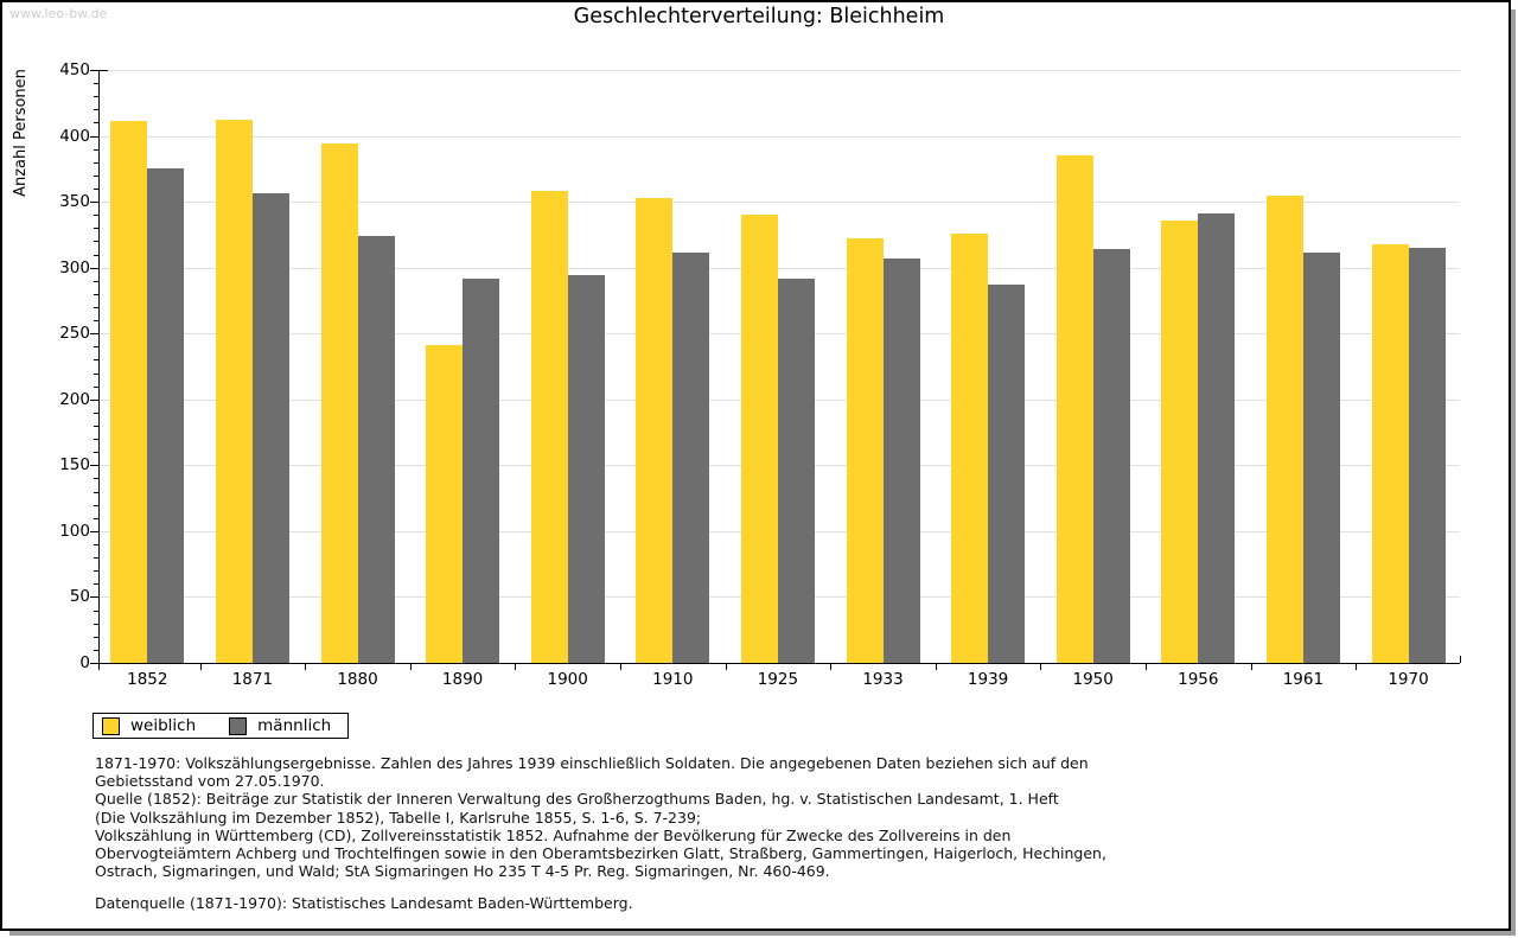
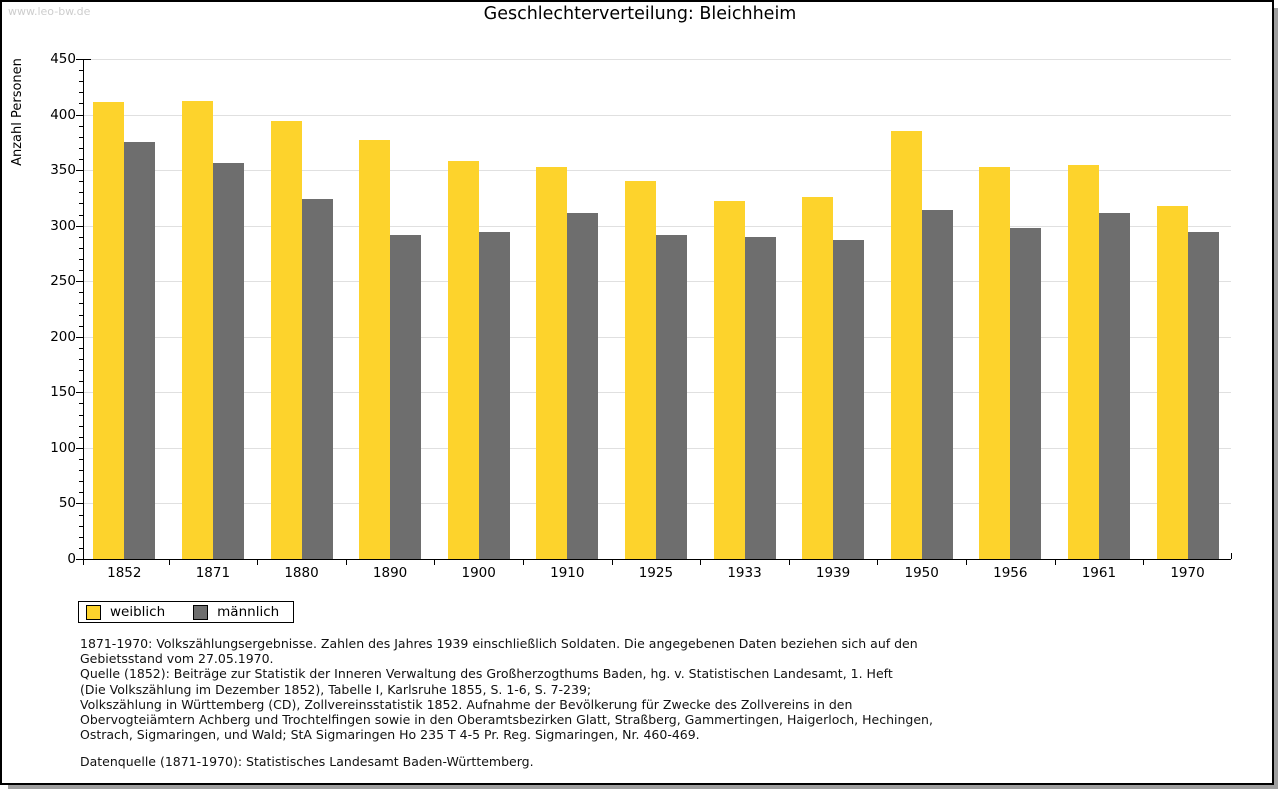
weiblich/1890: 241 -> 377
männlich/1933: 307 -> 290
weiblich/1956: 336 -> 353
männlich/1956: 341 -> 298
männlich/1970: 315 -> 294
